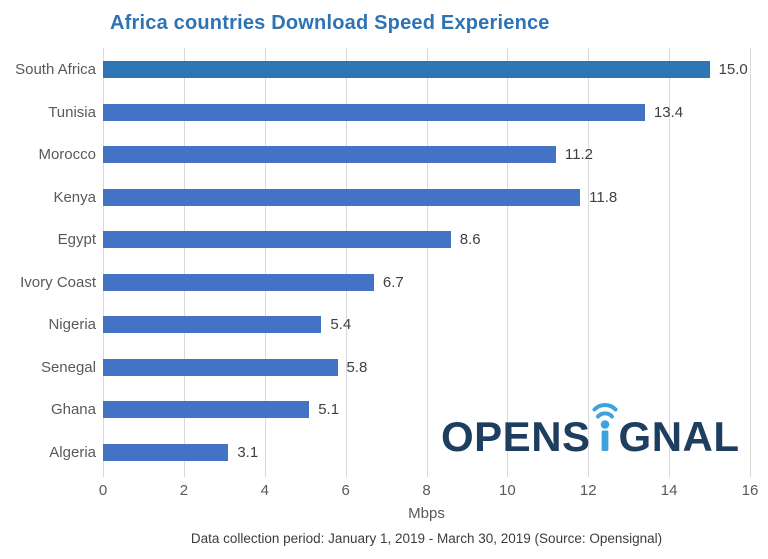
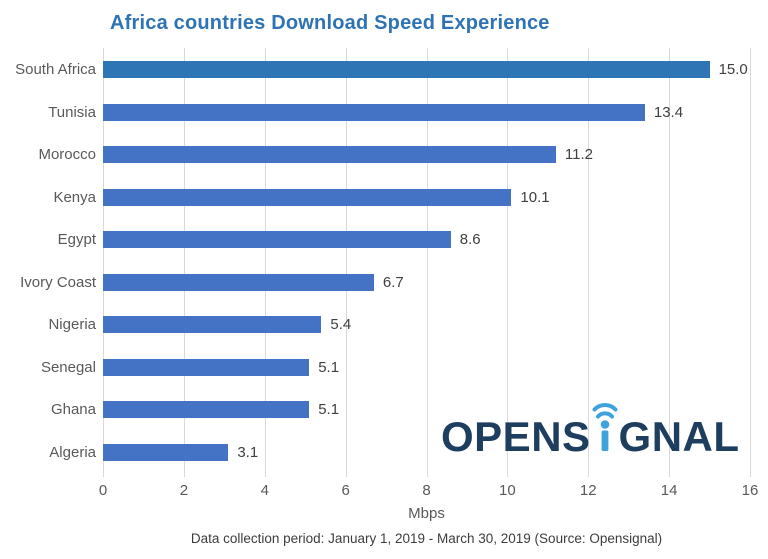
Kenya: 11.8 -> 10.1
Senegal: 5.8 -> 5.1
